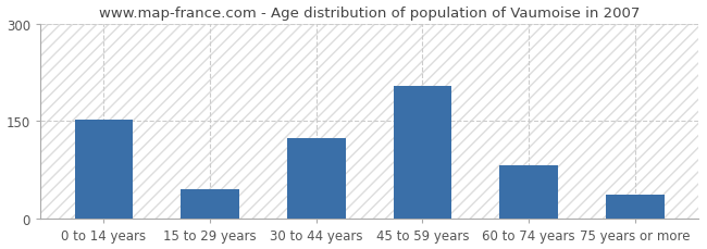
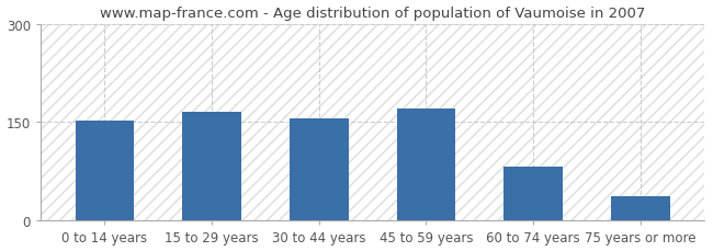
15 to 29 years: 46 -> 165
30 to 44 years: 124 -> 155
45 to 59 years: 204 -> 170
